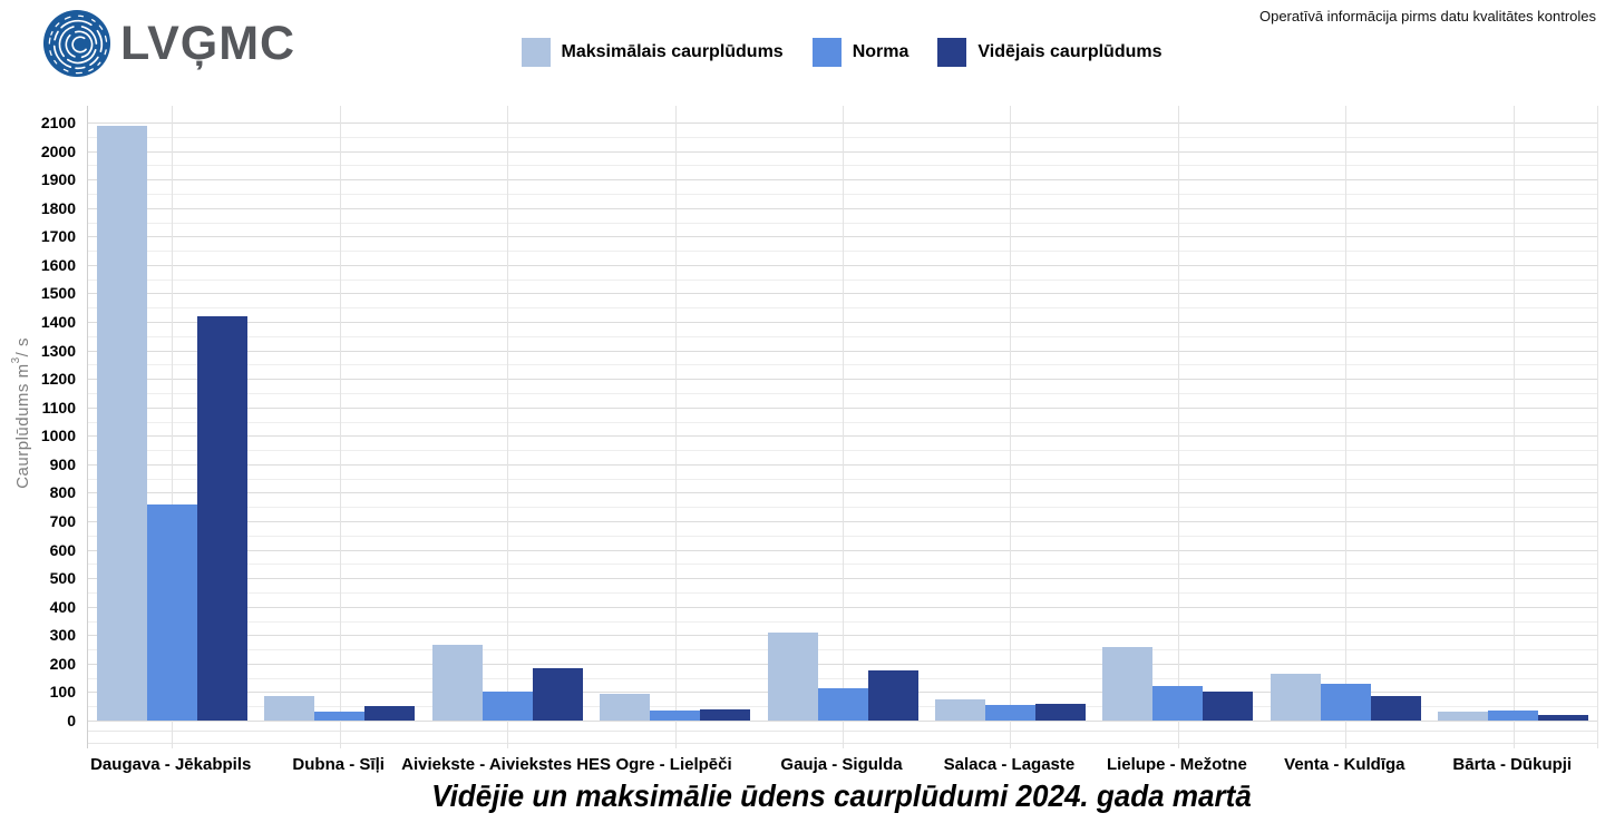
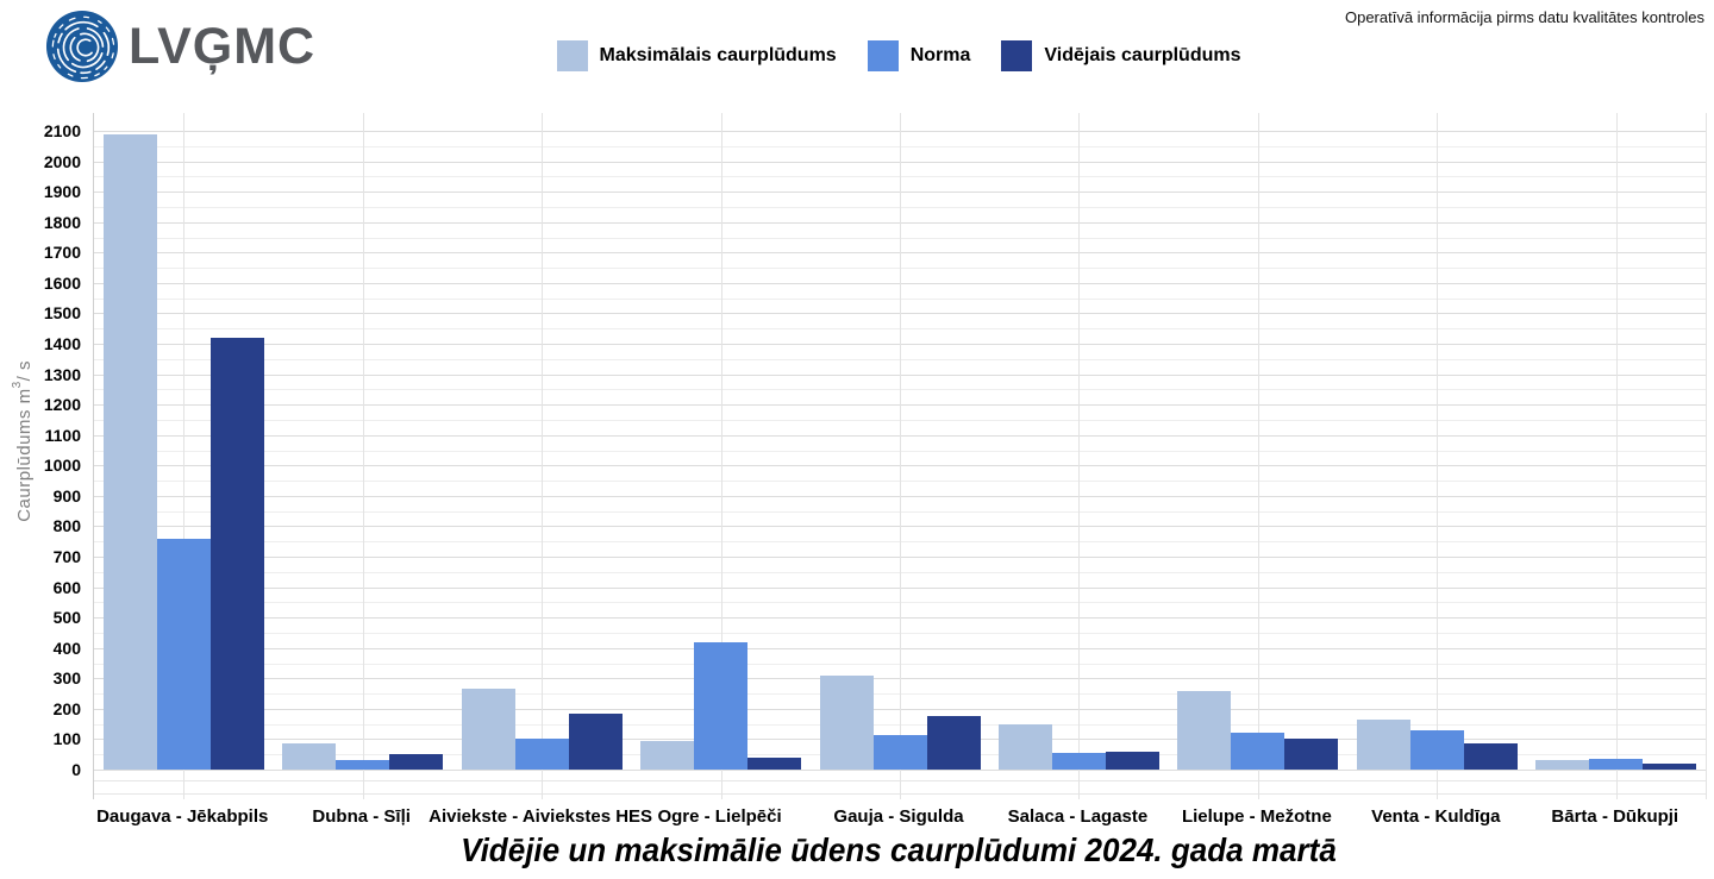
Norma/Ogre - Lielpēči: 40 -> 420
Maksimālais caurplūdums/Salaca - Lagaste: 80 -> 150
